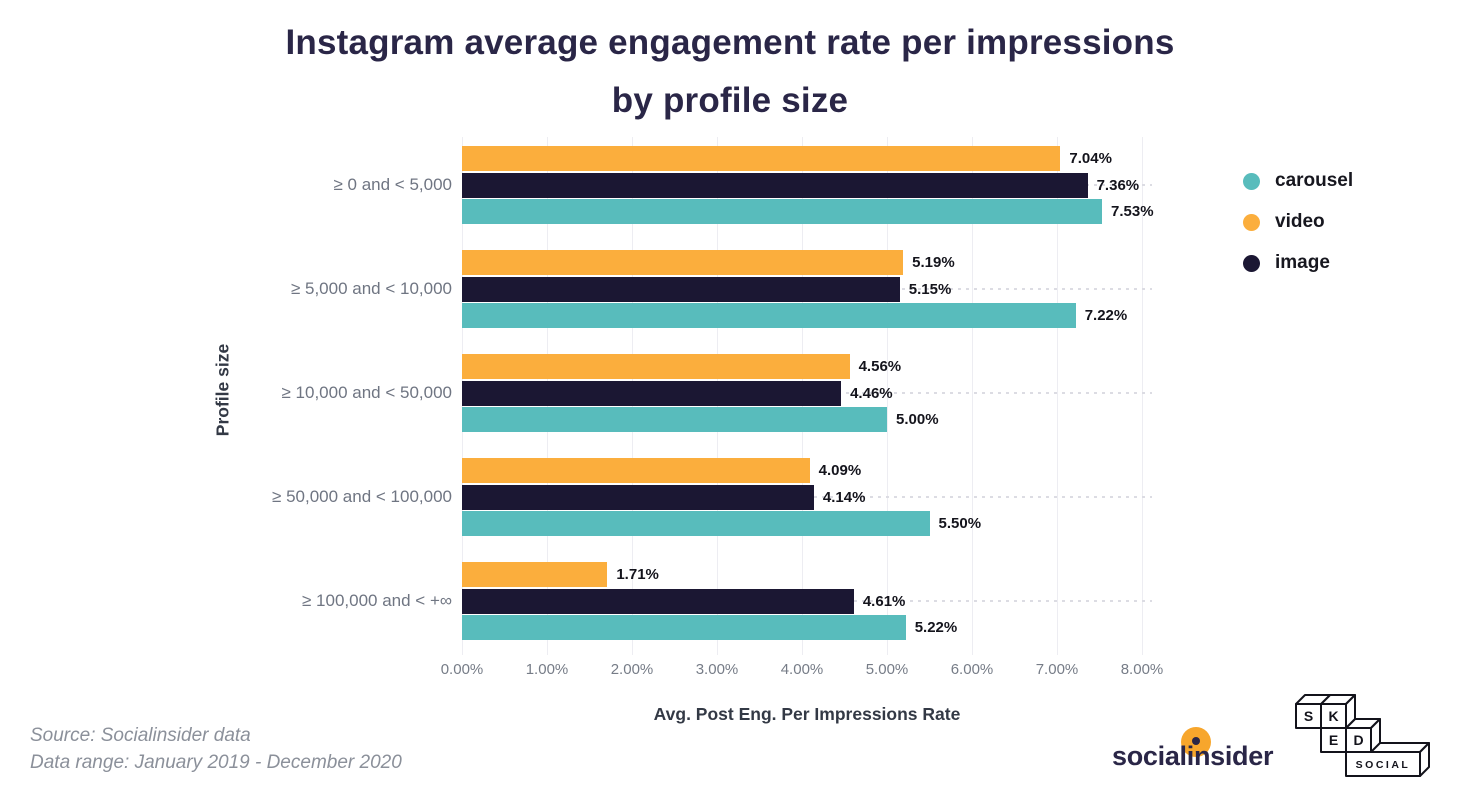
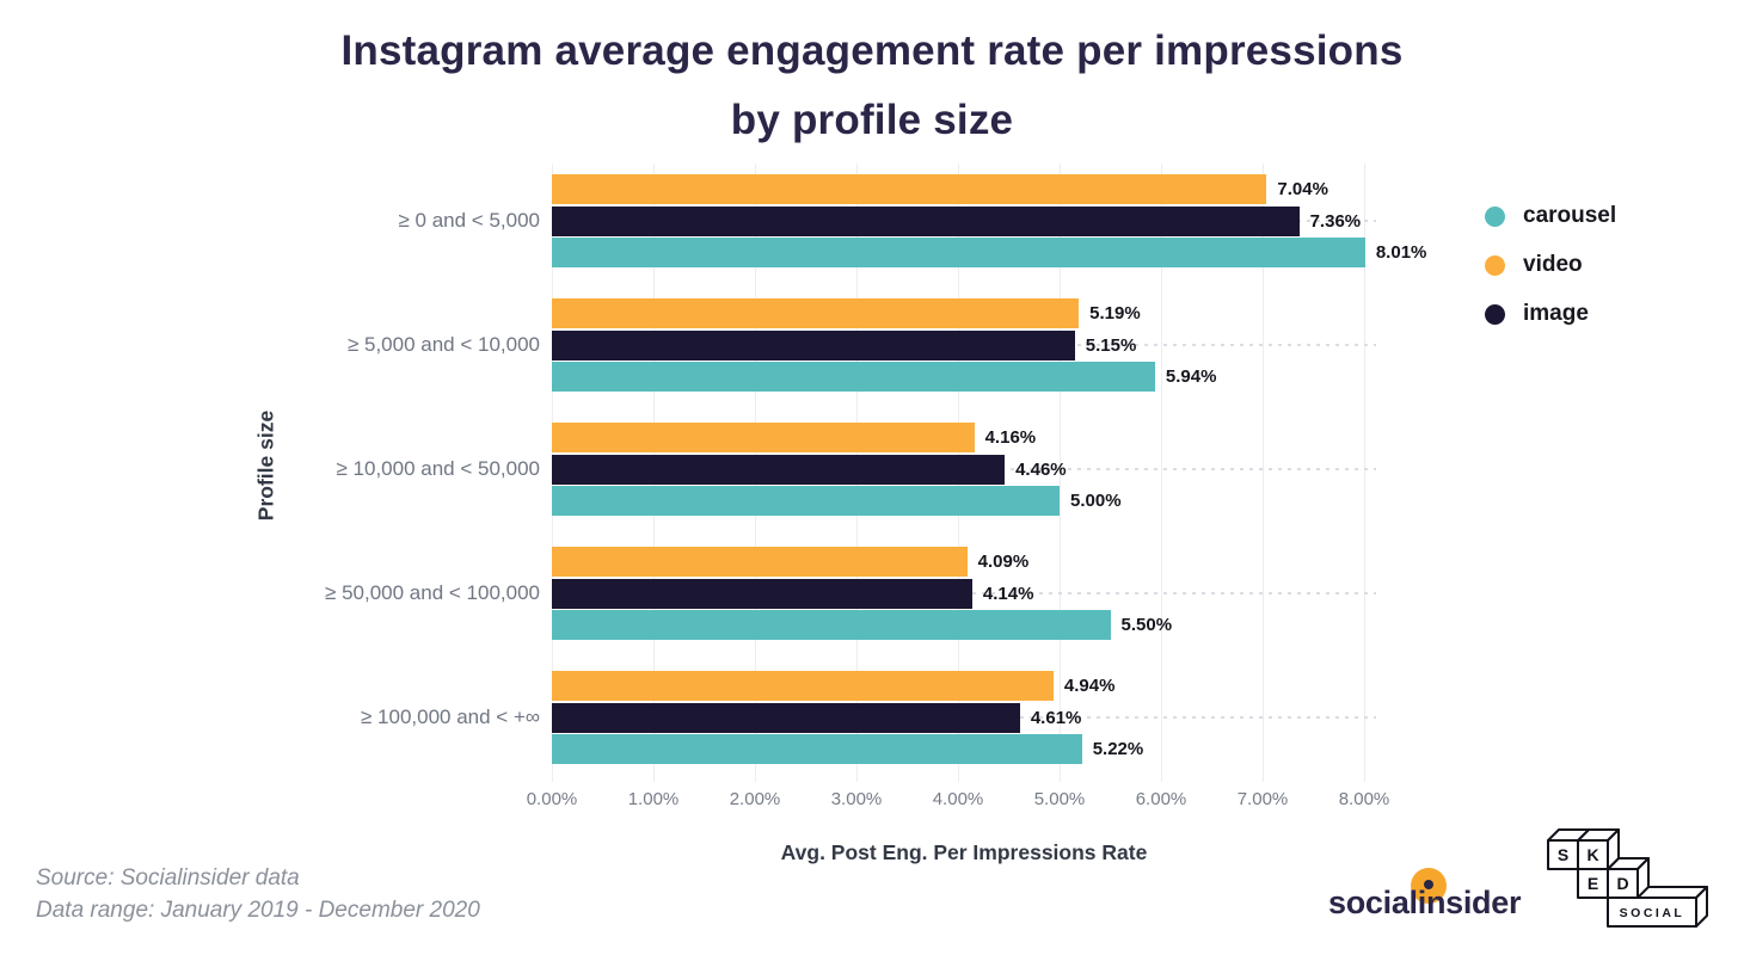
carousel/≥ 0 and < 5,000: 7.53% -> 8.01%
carousel/≥ 5,000 and < 10,000: 7.22% -> 5.94%
video/≥ 10,000 and < 50,000: 4.56% -> 4.16%
video/≥ 100,000 and < +∞: 1.71% -> 4.94%
